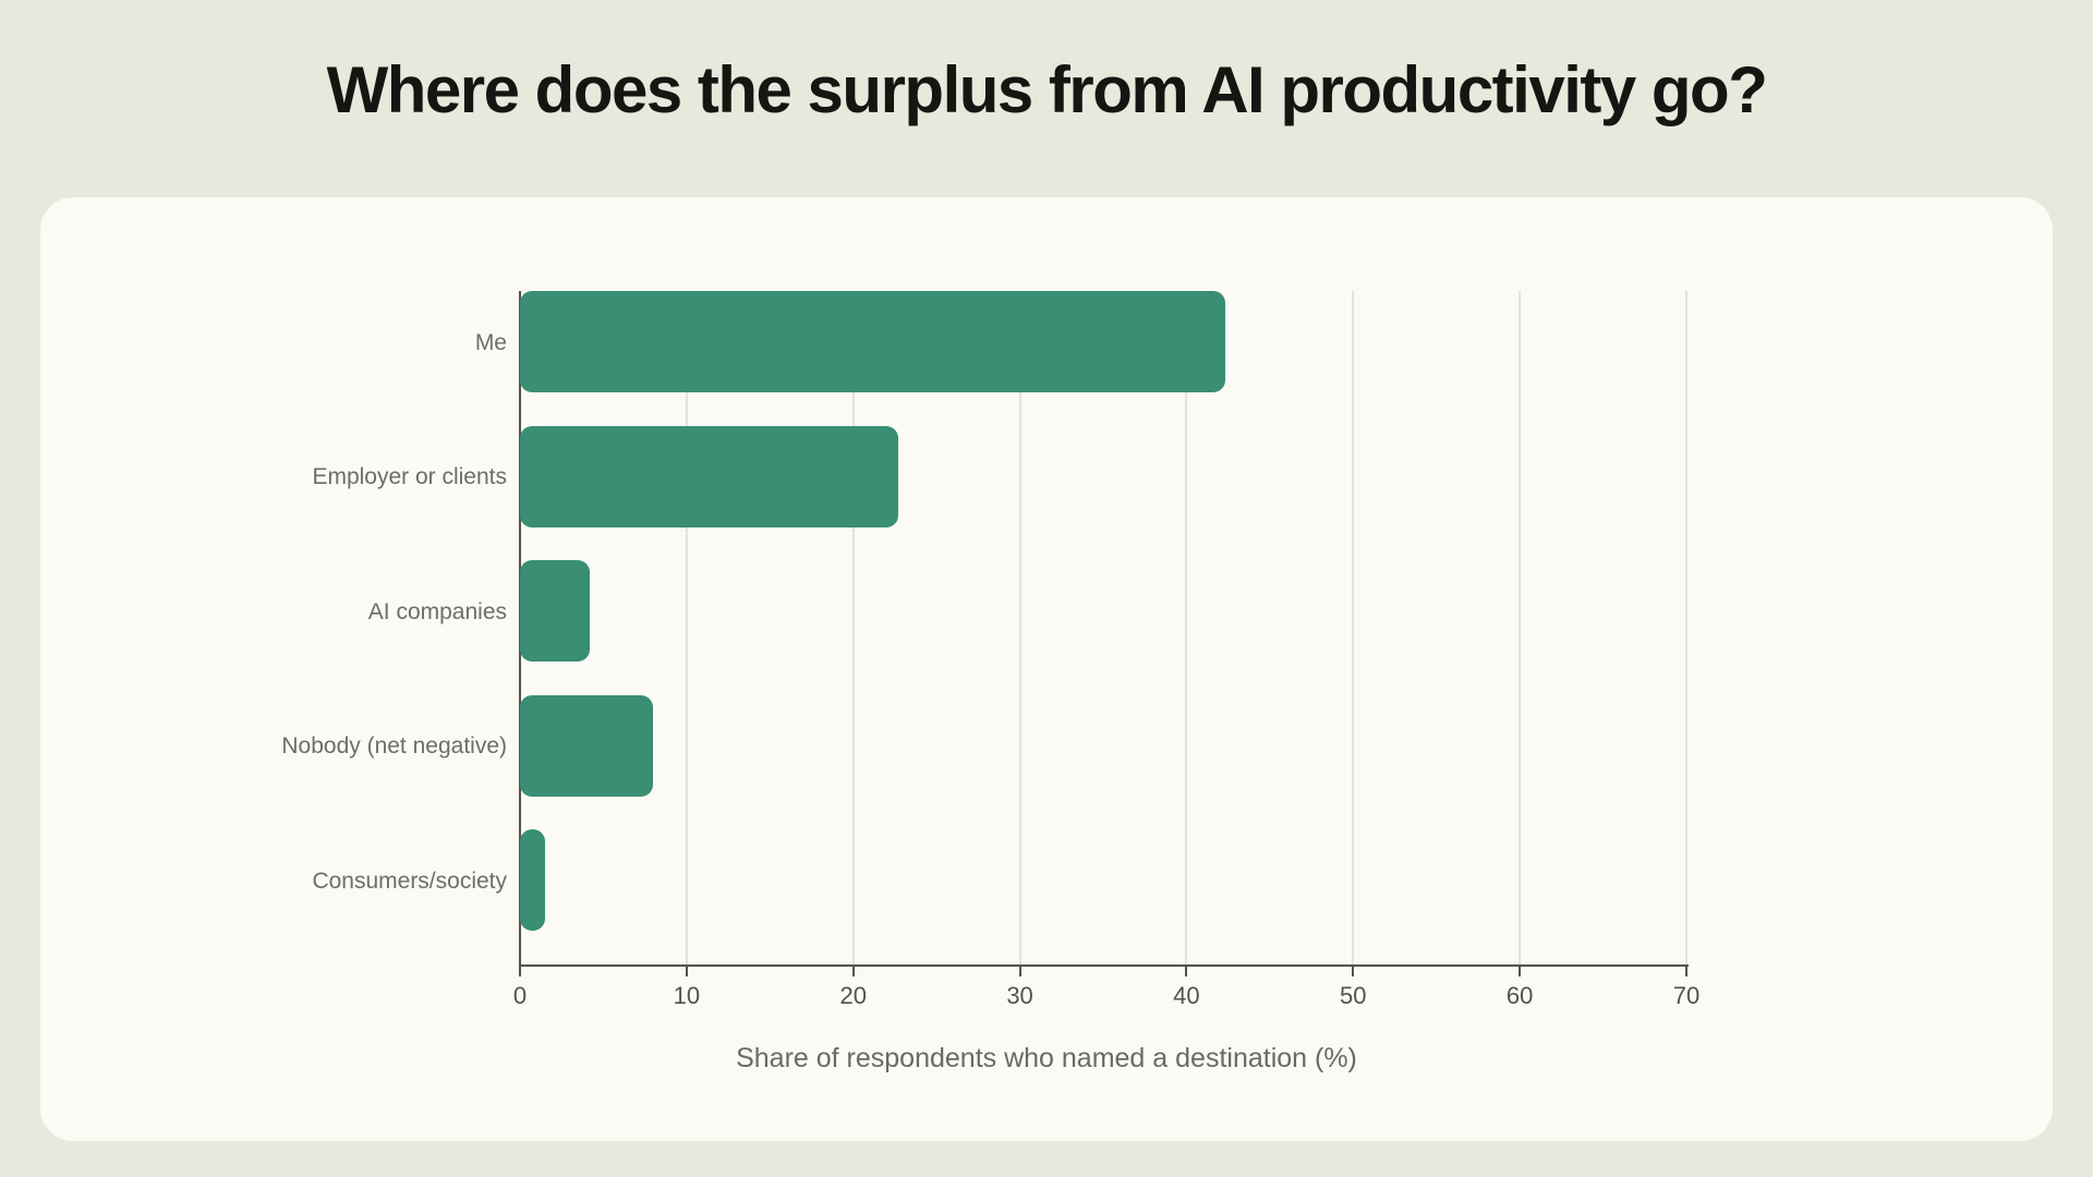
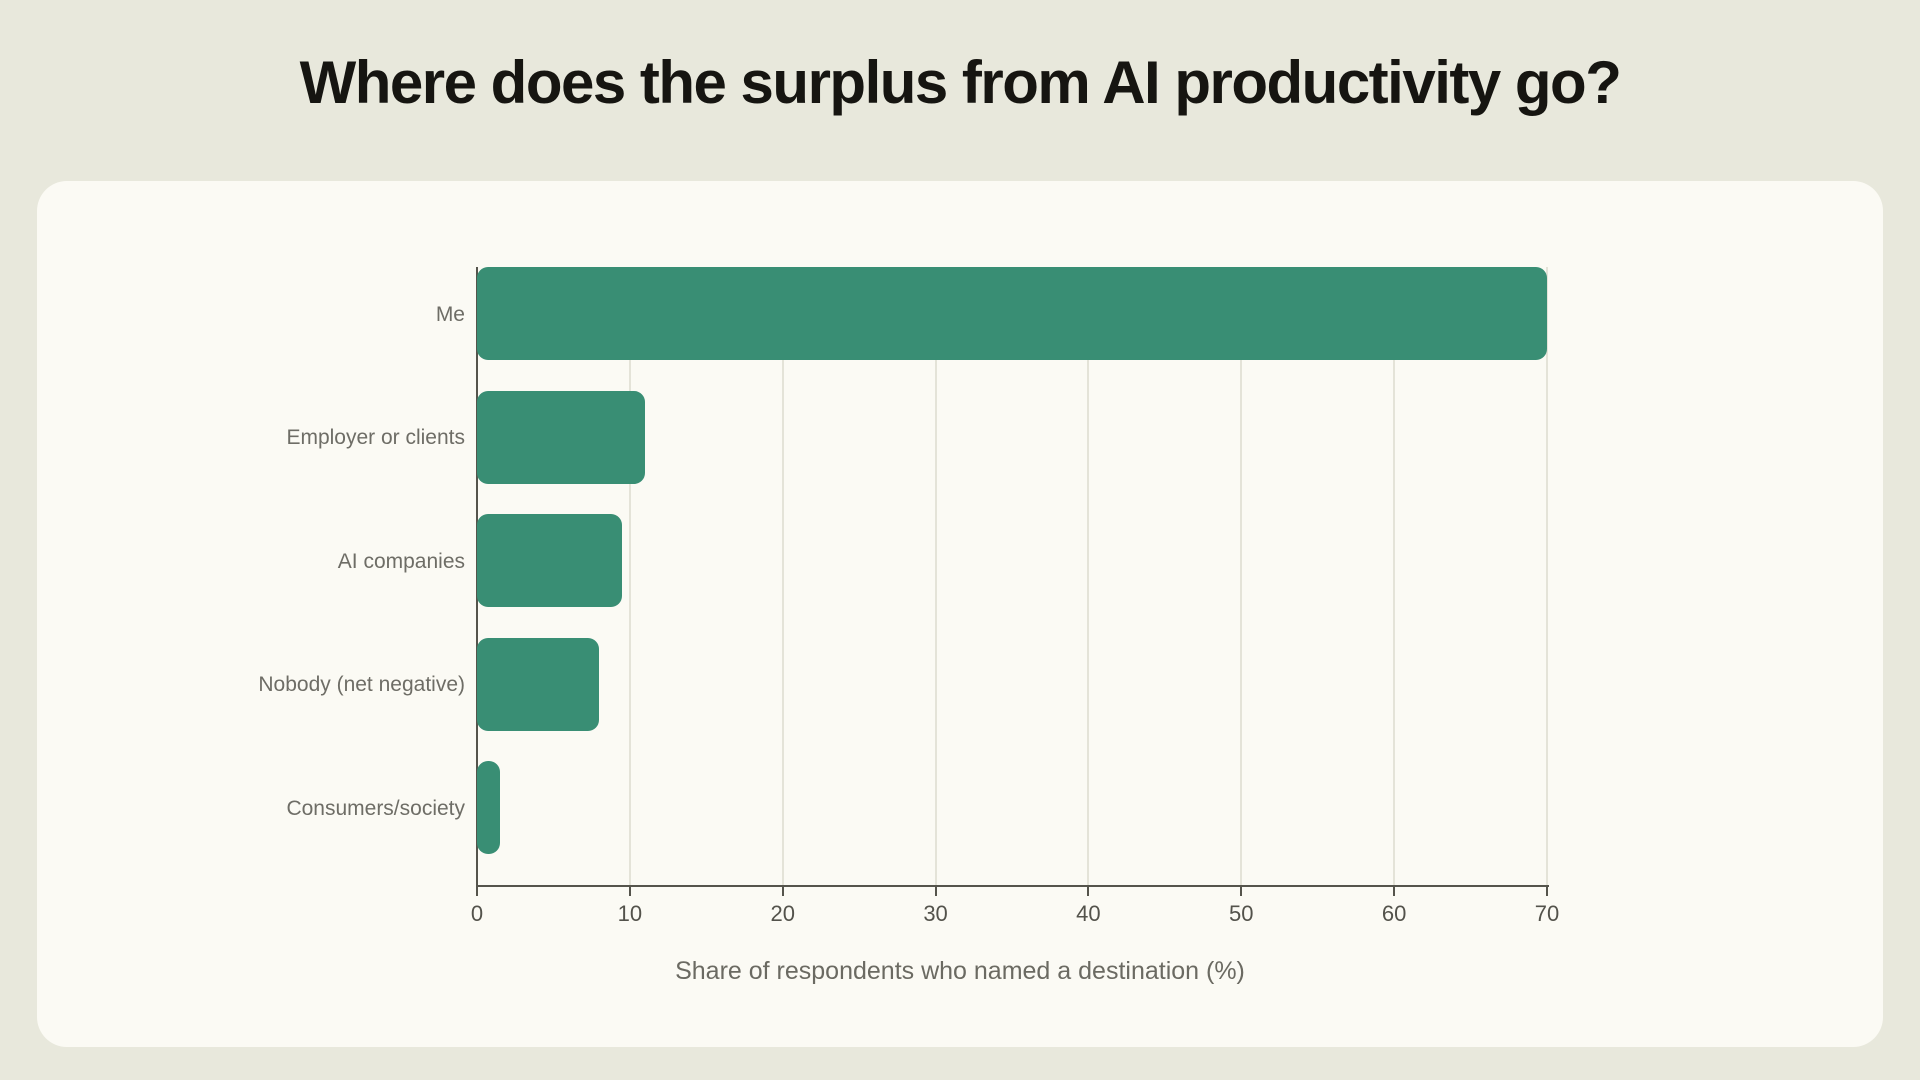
Me: 42.3 -> 70.0
Employer or clients: 22.7 -> 11.0
AI companies: 4.2 -> 9.5
